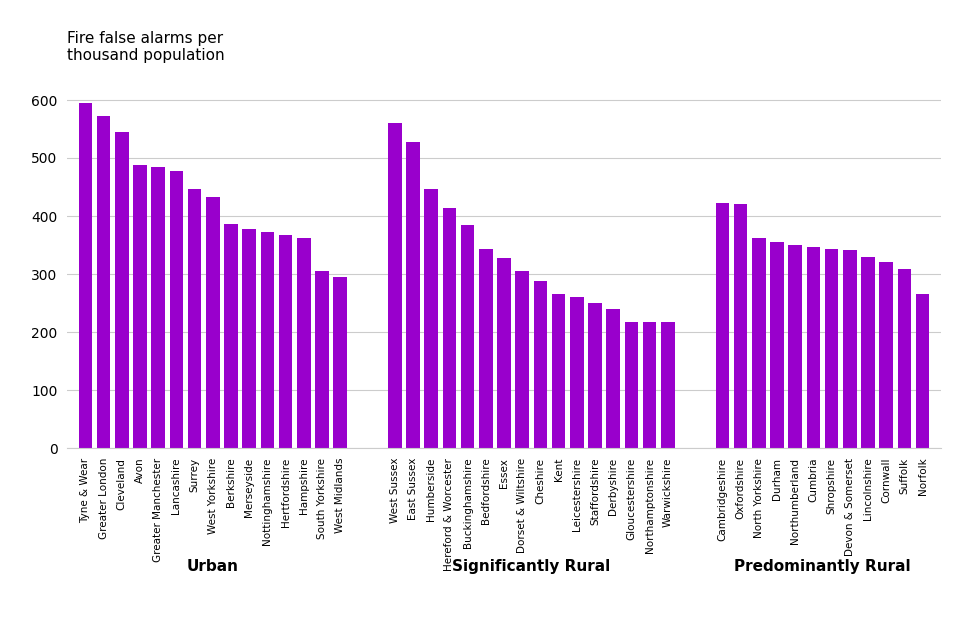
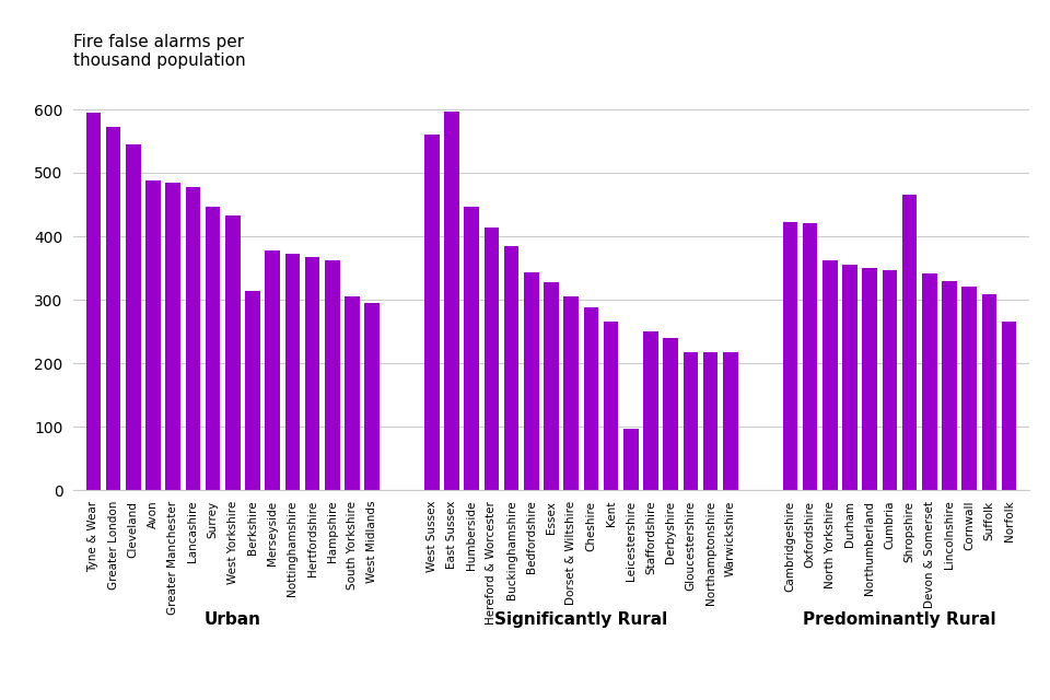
Berkshire: 387 -> 314
East Sussex: 527 -> 596
Leicestershire: 260 -> 96
Shropshire: 343 -> 466
